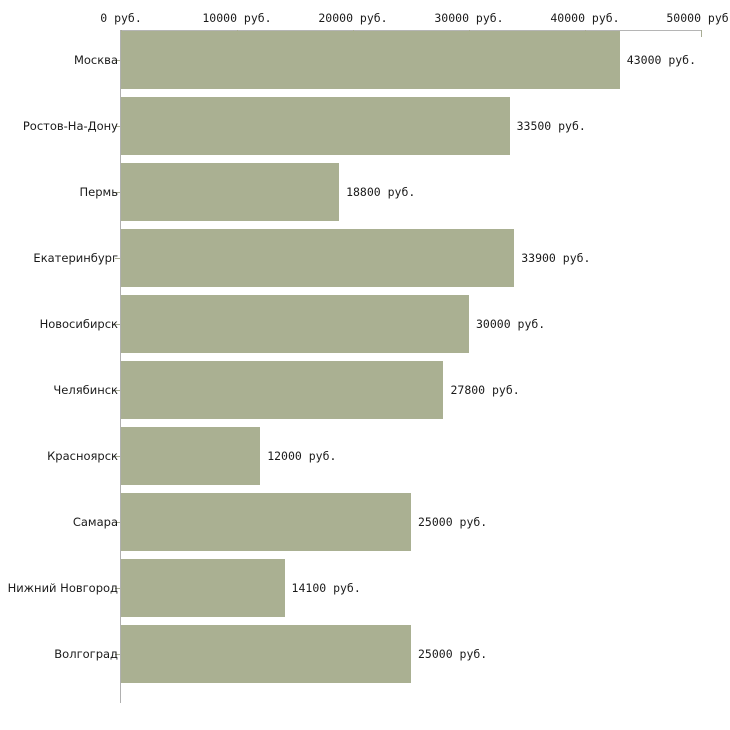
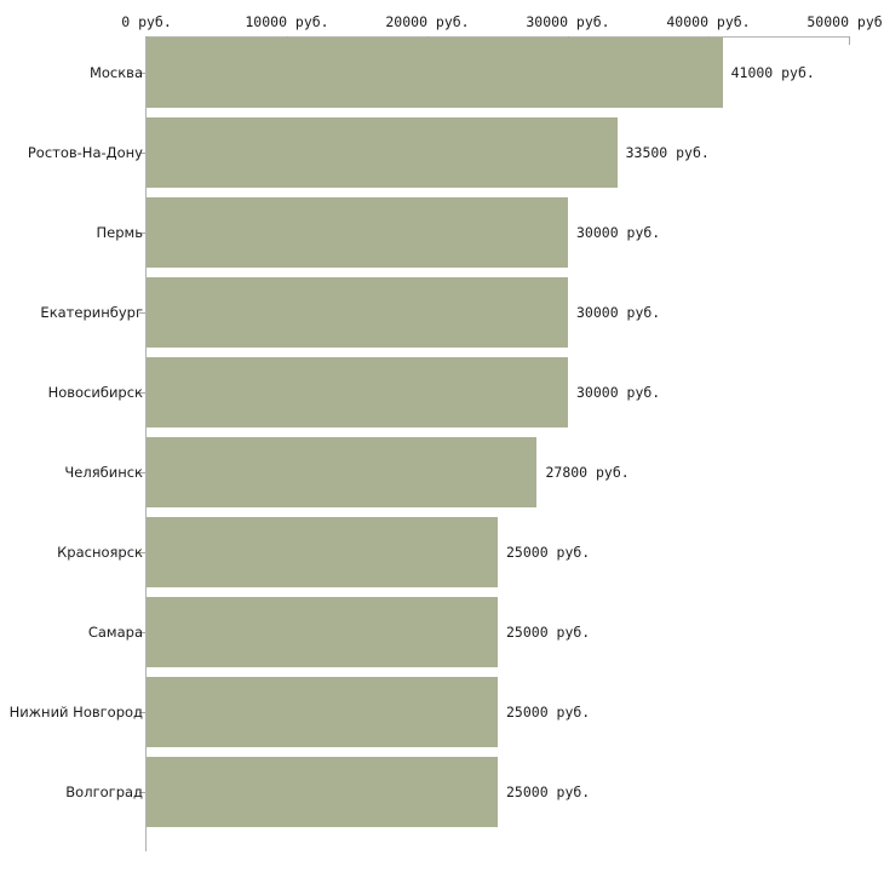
Москва: 43000 -> 41000
Пермь: 18800 -> 30000
Екатеринбург: 33900 -> 30000
Красноярск: 12000 -> 25000
Нижний Новгород: 14100 -> 25000
